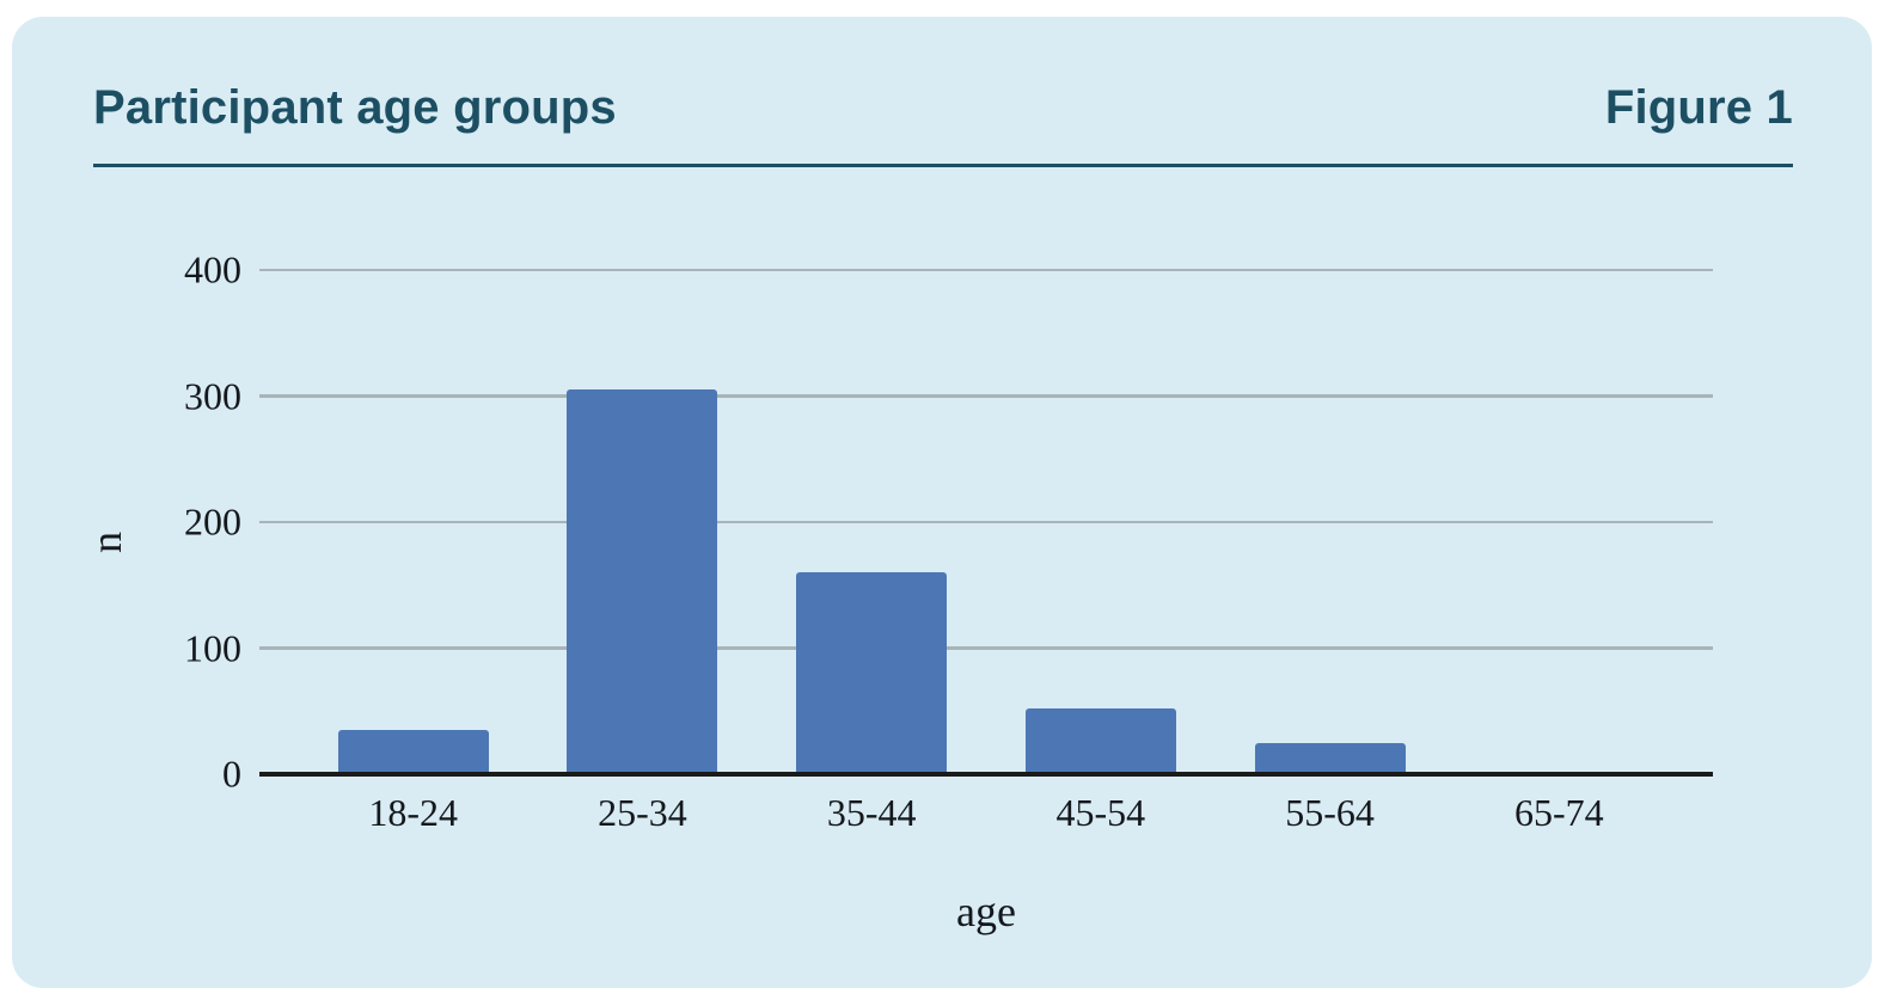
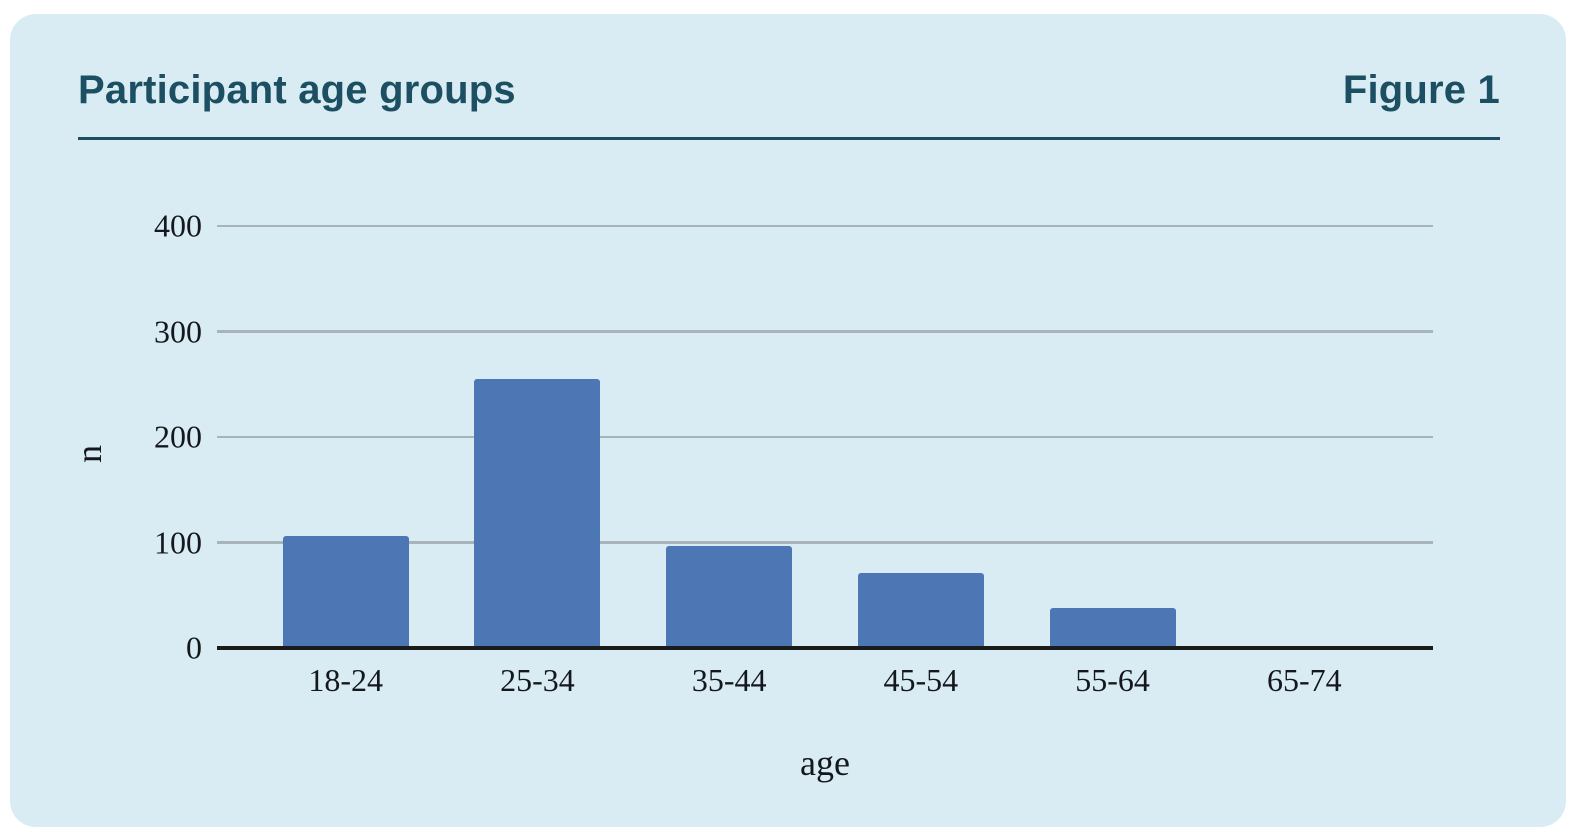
18-24: 35 -> 106
25-34: 305 -> 255
35-44: 160 -> 97
45-54: 52 -> 71
55-64: 25 -> 38
